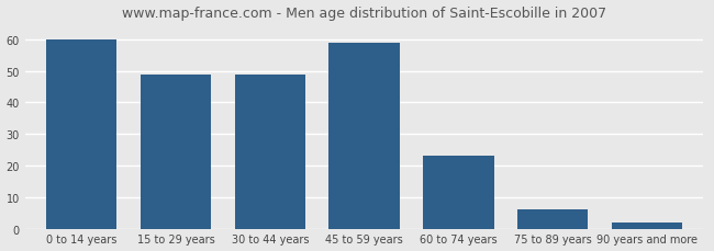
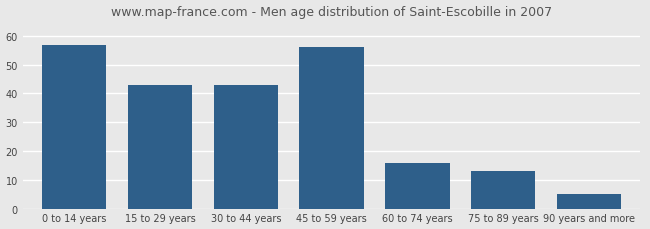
0 to 14 years: 60 -> 57
15 to 29 years: 49 -> 43
30 to 44 years: 49 -> 43
45 to 59 years: 59 -> 56
60 to 74 years: 23 -> 16
75 to 89 years: 6 -> 13
90 years and more: 2 -> 5
